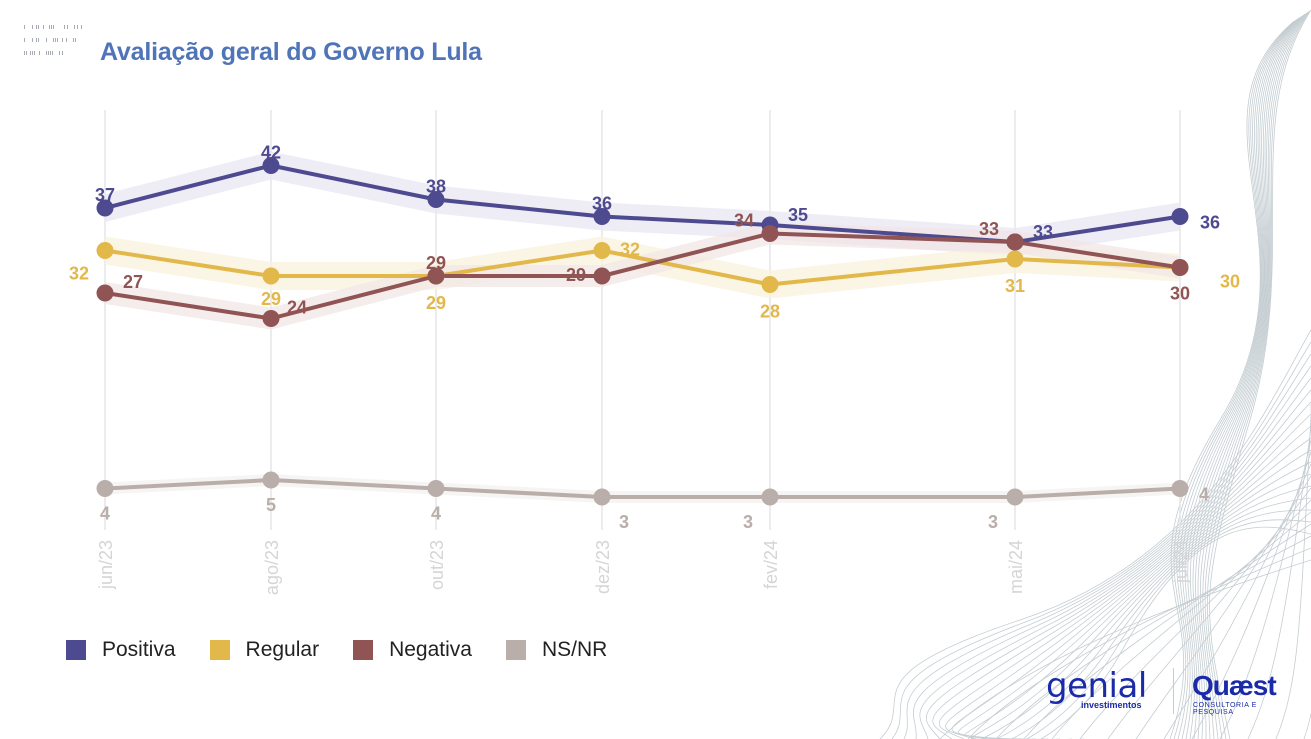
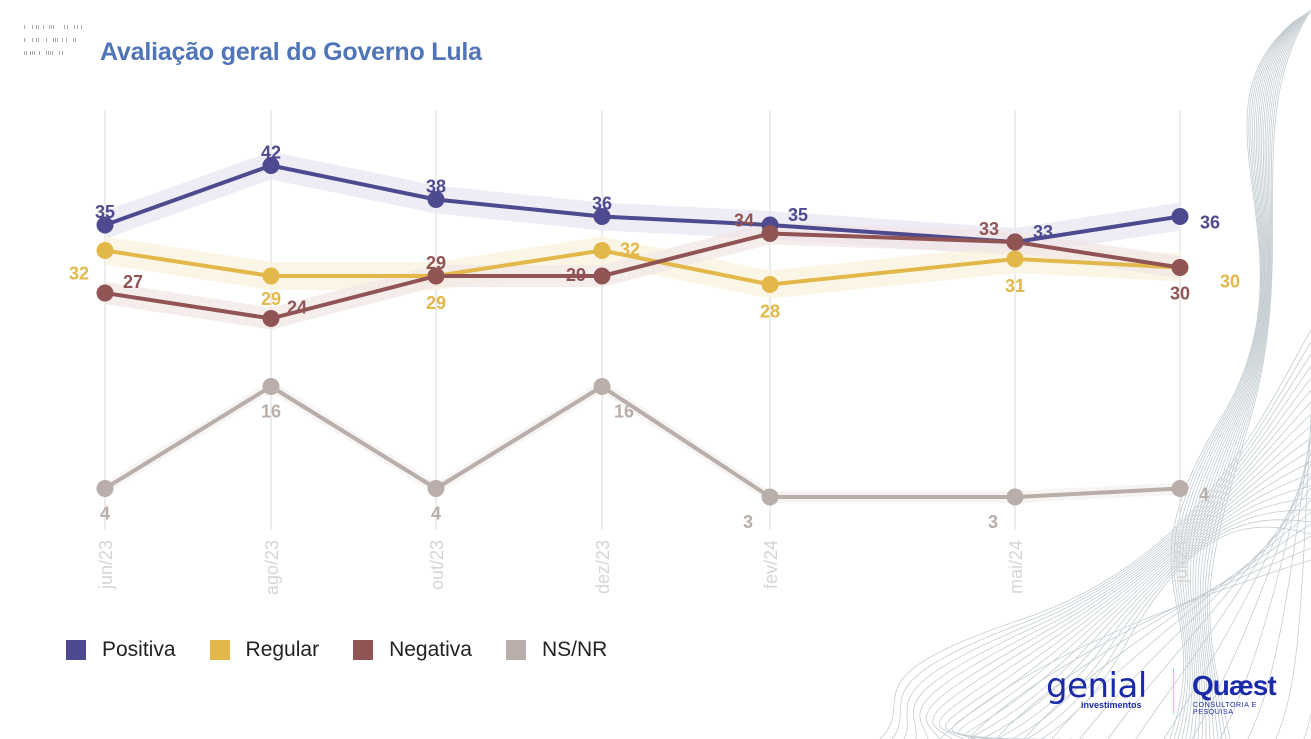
Positiva/jun/23: 37 -> 35
NS/NR/ago/23: 5 -> 16
NS/NR/dez/23: 3 -> 16
